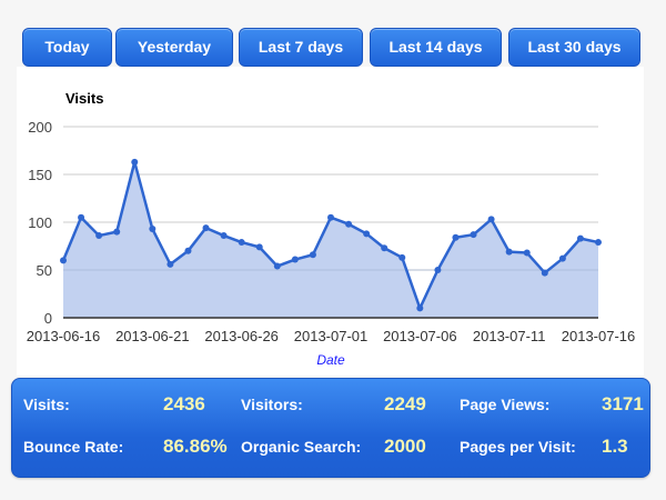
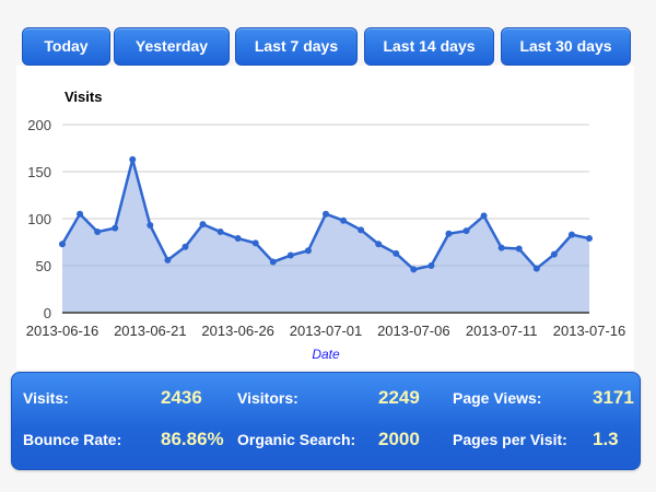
2013-06-16: 60 -> 70
2013-07-06: 10 -> 50
